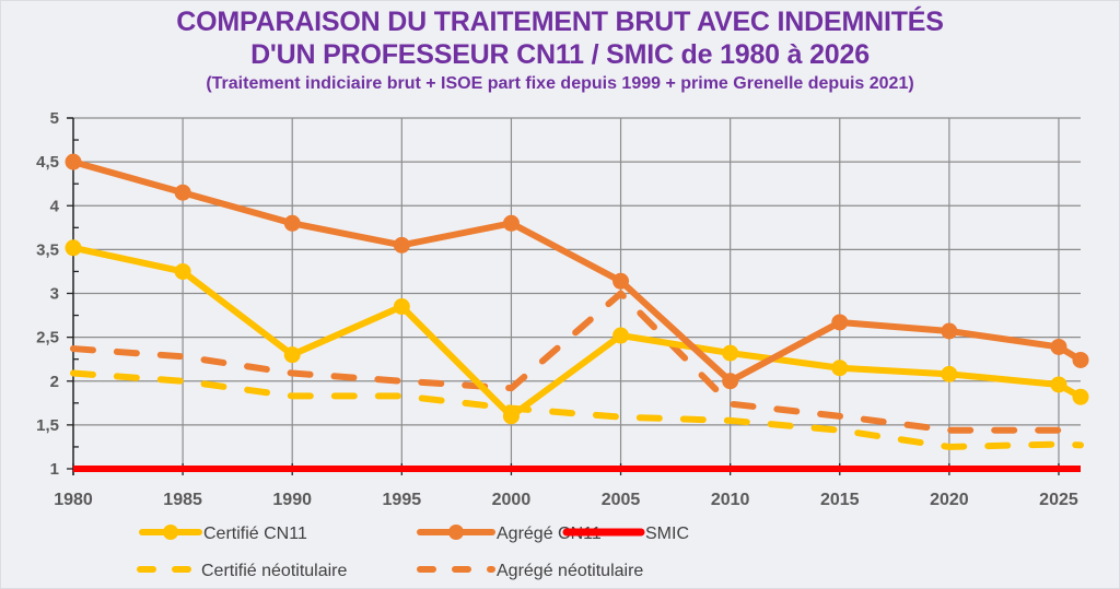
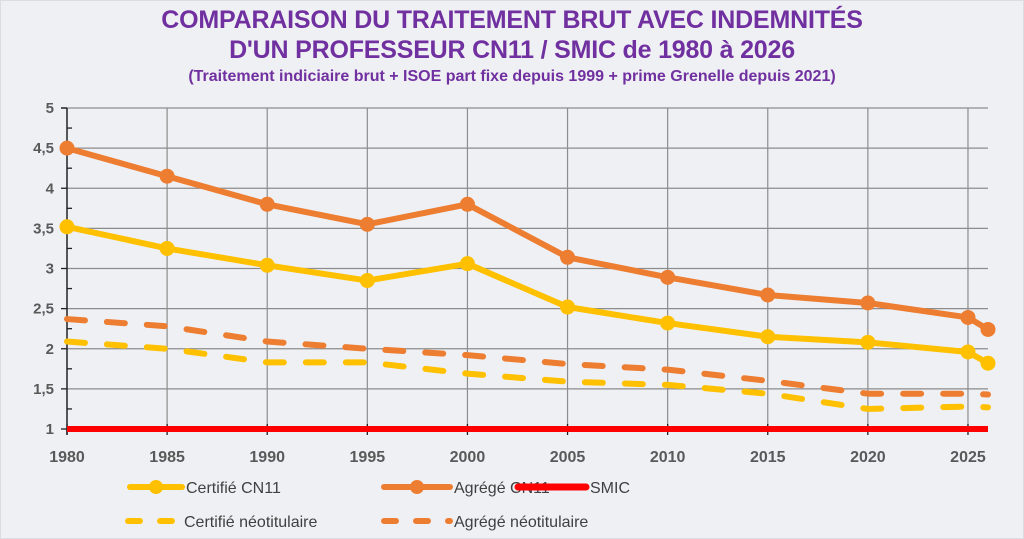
Certifié CN11/1990: 2.3 -> 3.0
Certifié CN11/2000: 1.6 -> 3.1
Agrégé néotitulaire/2005: 3.0 -> 1.8
Agrégé CN11/2010: 2.0 -> 2.9
